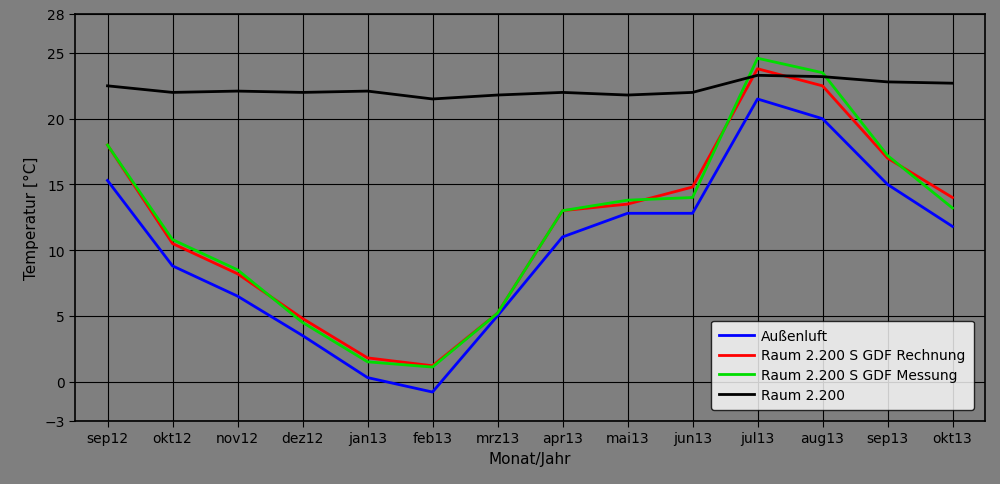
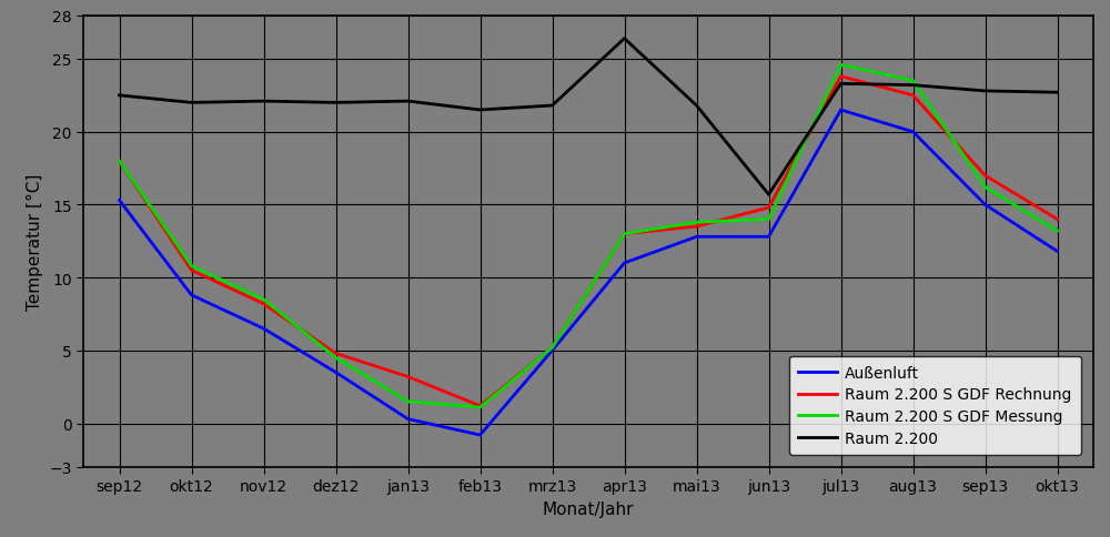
Raum 2.200 S GDF Rechnung/jan13: 1.8 -> 3.2
Raum 2.200/apr13: 22.0 -> 26.4
Raum 2.200/jun13: 22.0 -> 15.7
Raum 2.200 S GDF Messung/sep13: 17.2 -> 16.2
